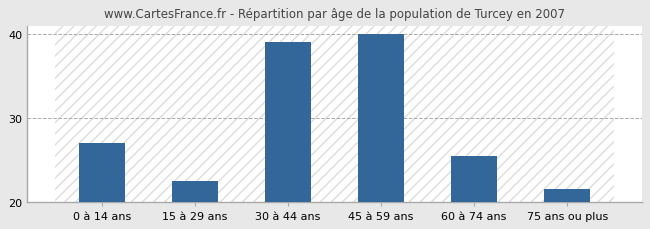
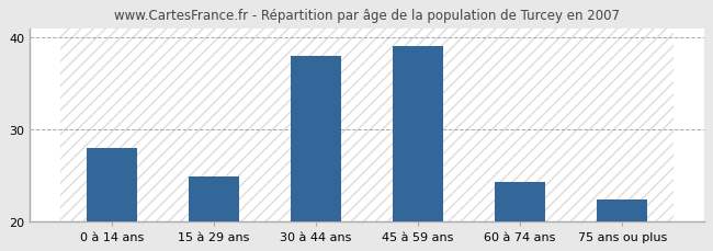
0 à 14 ans: 27.0 -> 28.0
15 à 29 ans: 22.5 -> 24.8
30 à 44 ans: 39.0 -> 38.0
45 à 59 ans: 40.0 -> 39.0
60 à 74 ans: 25.5 -> 24.2
75 ans ou plus: 21.5 -> 22.4
